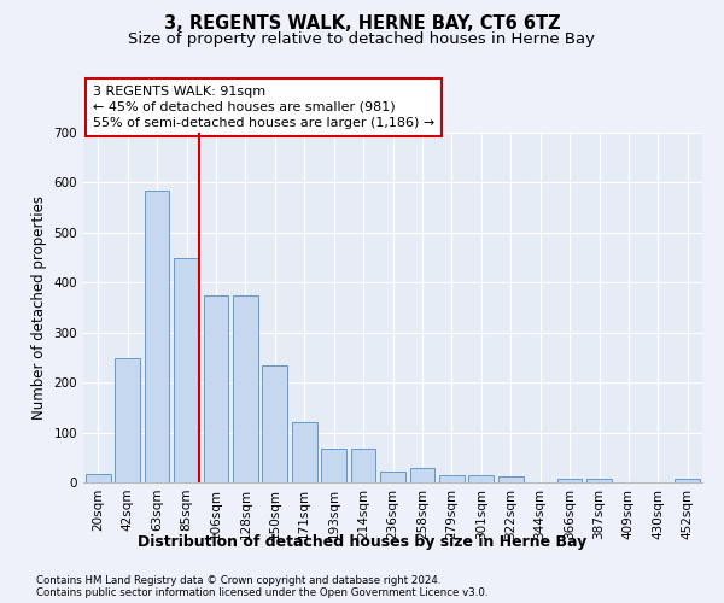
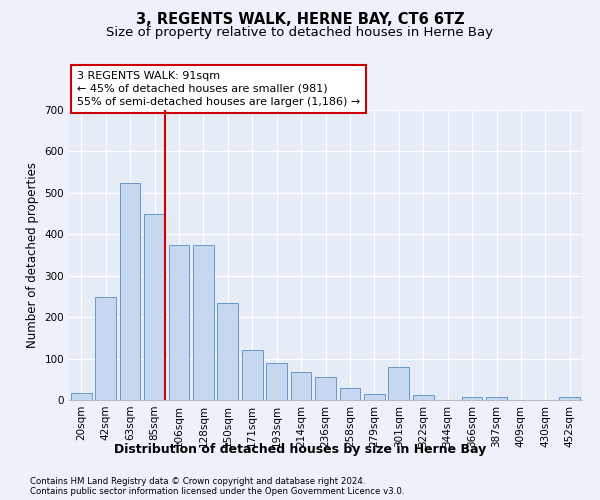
63sqm: 585 -> 525
193sqm: 68 -> 90
236sqm: 22 -> 55
301sqm: 15 -> 80
